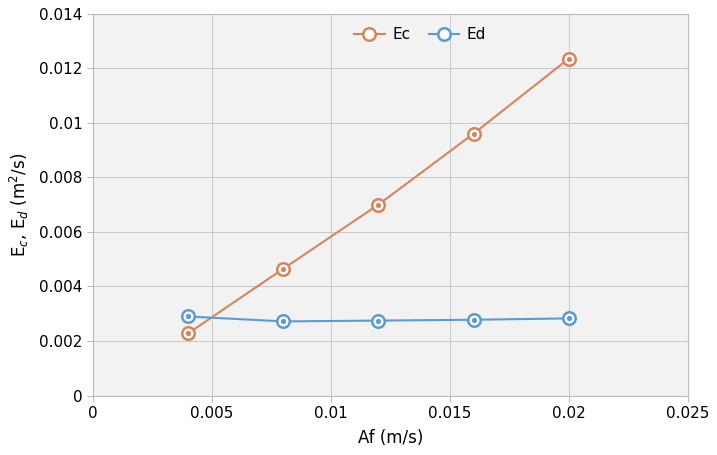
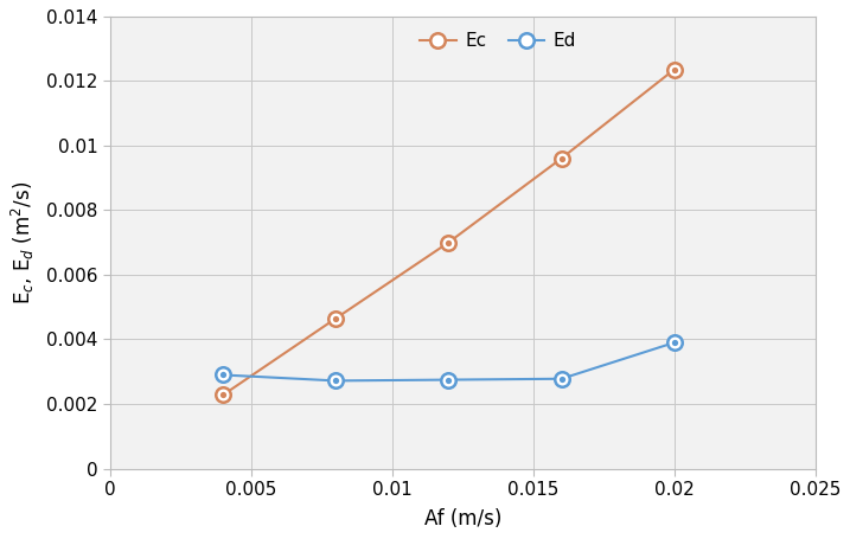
Ed/0.02: 0.00283 -> 0.00390
